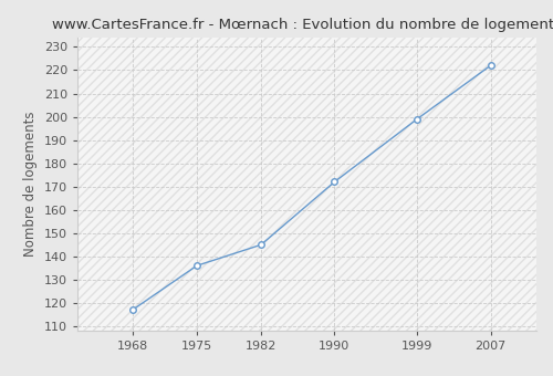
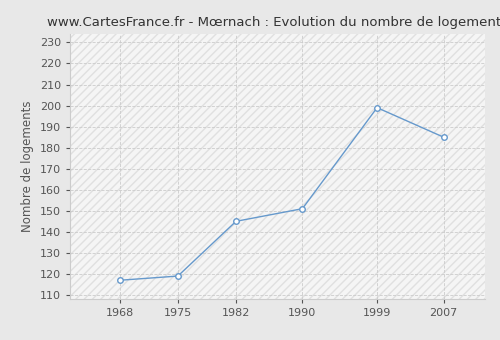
1975: 136 -> 119
1990: 172 -> 151
2007: 222 -> 185
